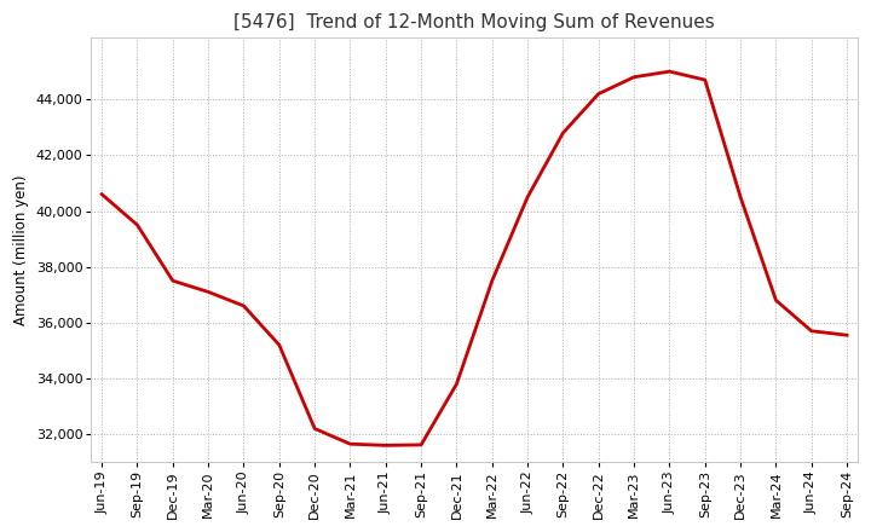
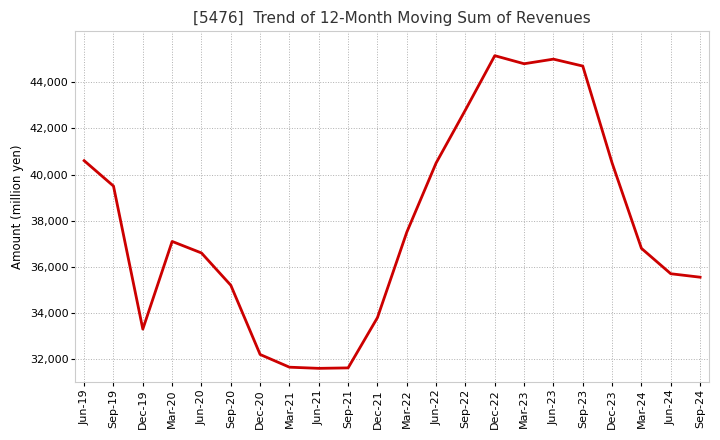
Dec-19: 37,500 -> 33,300
Dec-22: 44,200 -> 45,150
